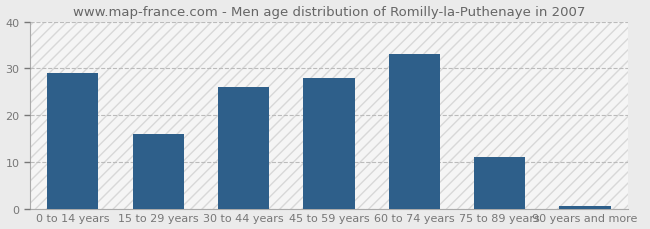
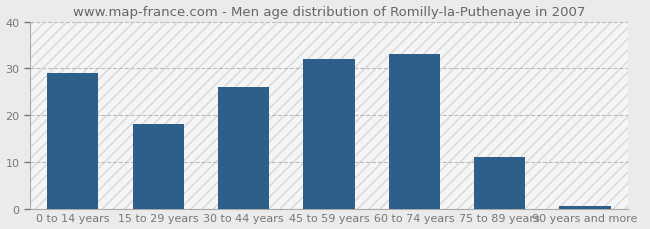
15 to 29 years: 16.0 -> 18.0
45 to 59 years: 28.0 -> 32.0
